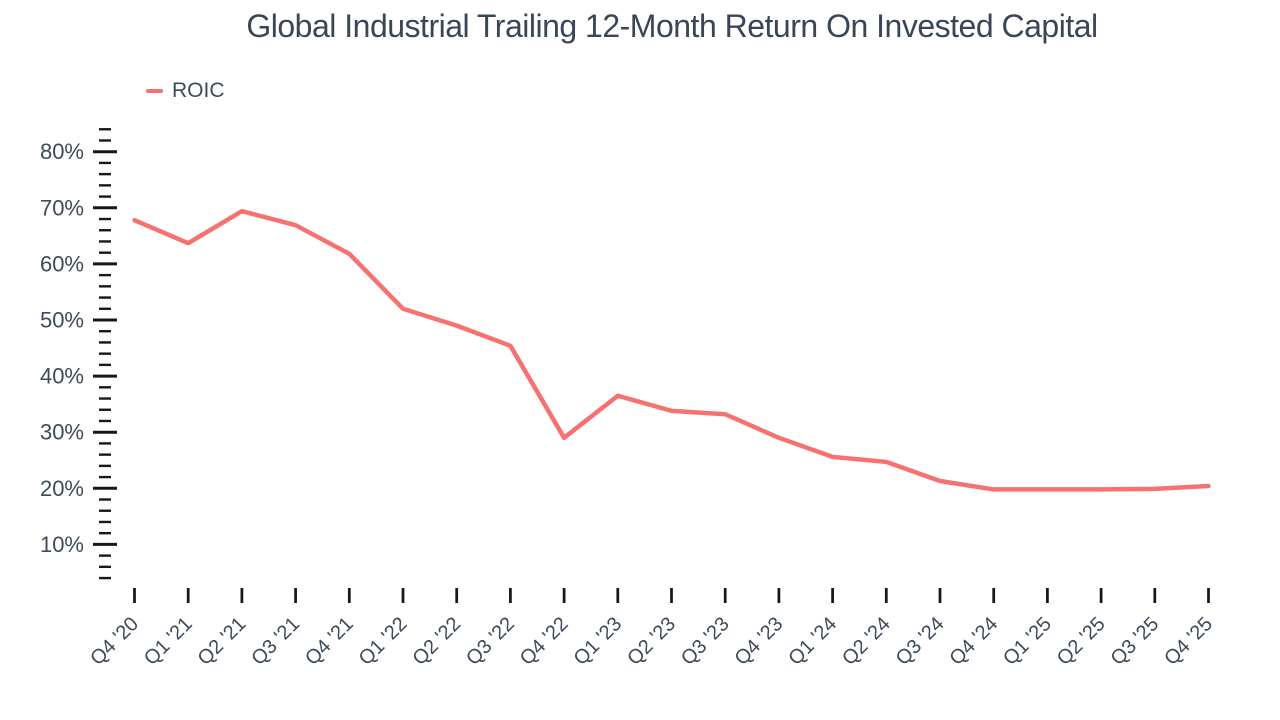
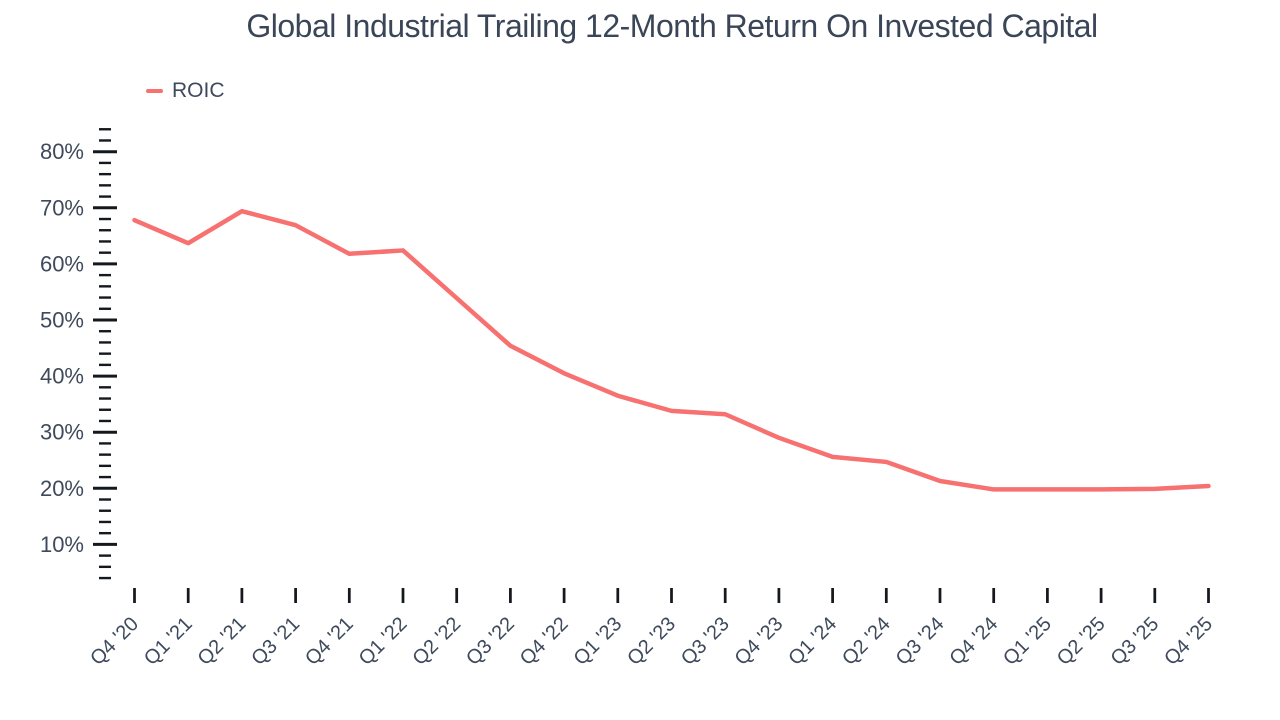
Q1 '22: 52% -> 62%
Q2 '22: 49% -> 54%
Q4 '22: 29% -> 40%
